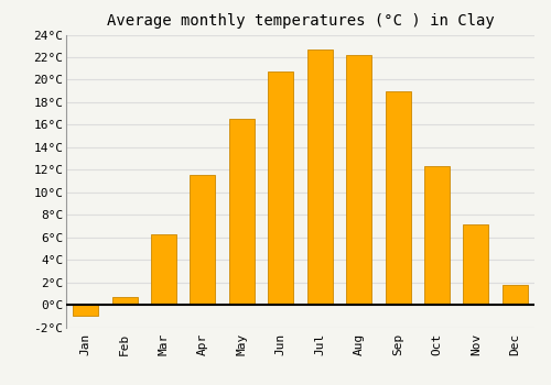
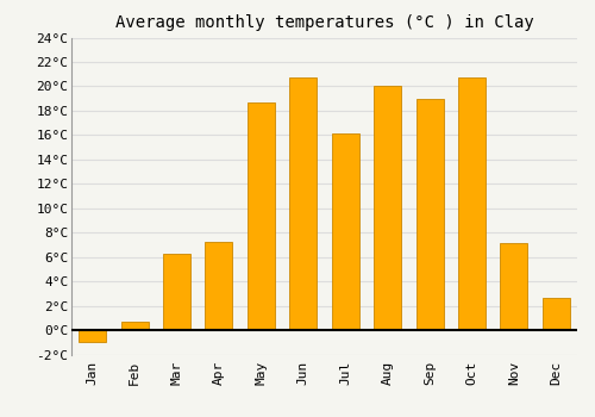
Apr: 11.5°C -> 7.2°C
May: 16.5°C -> 18.7°C
Jul: 22.7°C -> 16.1°C
Aug: 22.2°C -> 20.0°C
Oct: 12.3°C -> 20.7°C
Dec: 1.8°C -> 2.6°C
